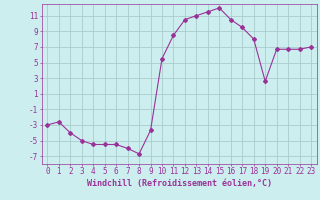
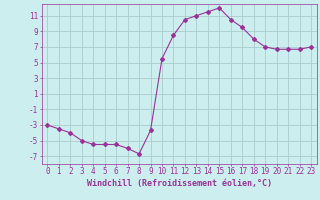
1: -2.6 -> -3.5
19: 2.6 -> 7.0
